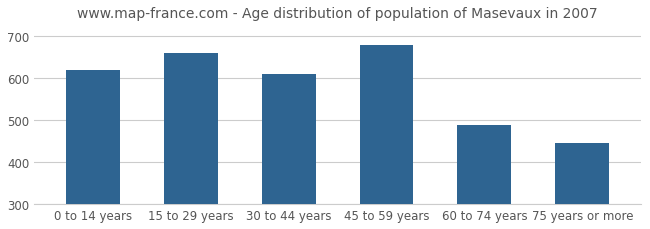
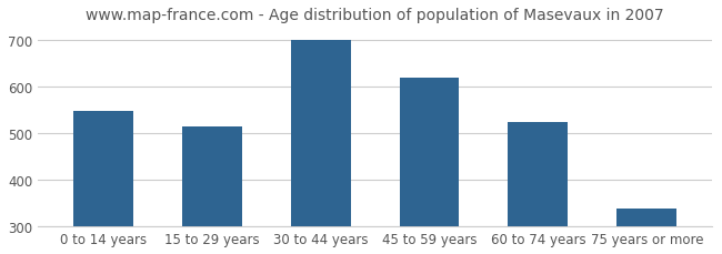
0 to 14 years: 620 -> 548
15 to 29 years: 660 -> 516
30 to 44 years: 610 -> 700
45 to 59 years: 680 -> 621
60 to 74 years: 490 -> 525
75 years or more: 445 -> 338
